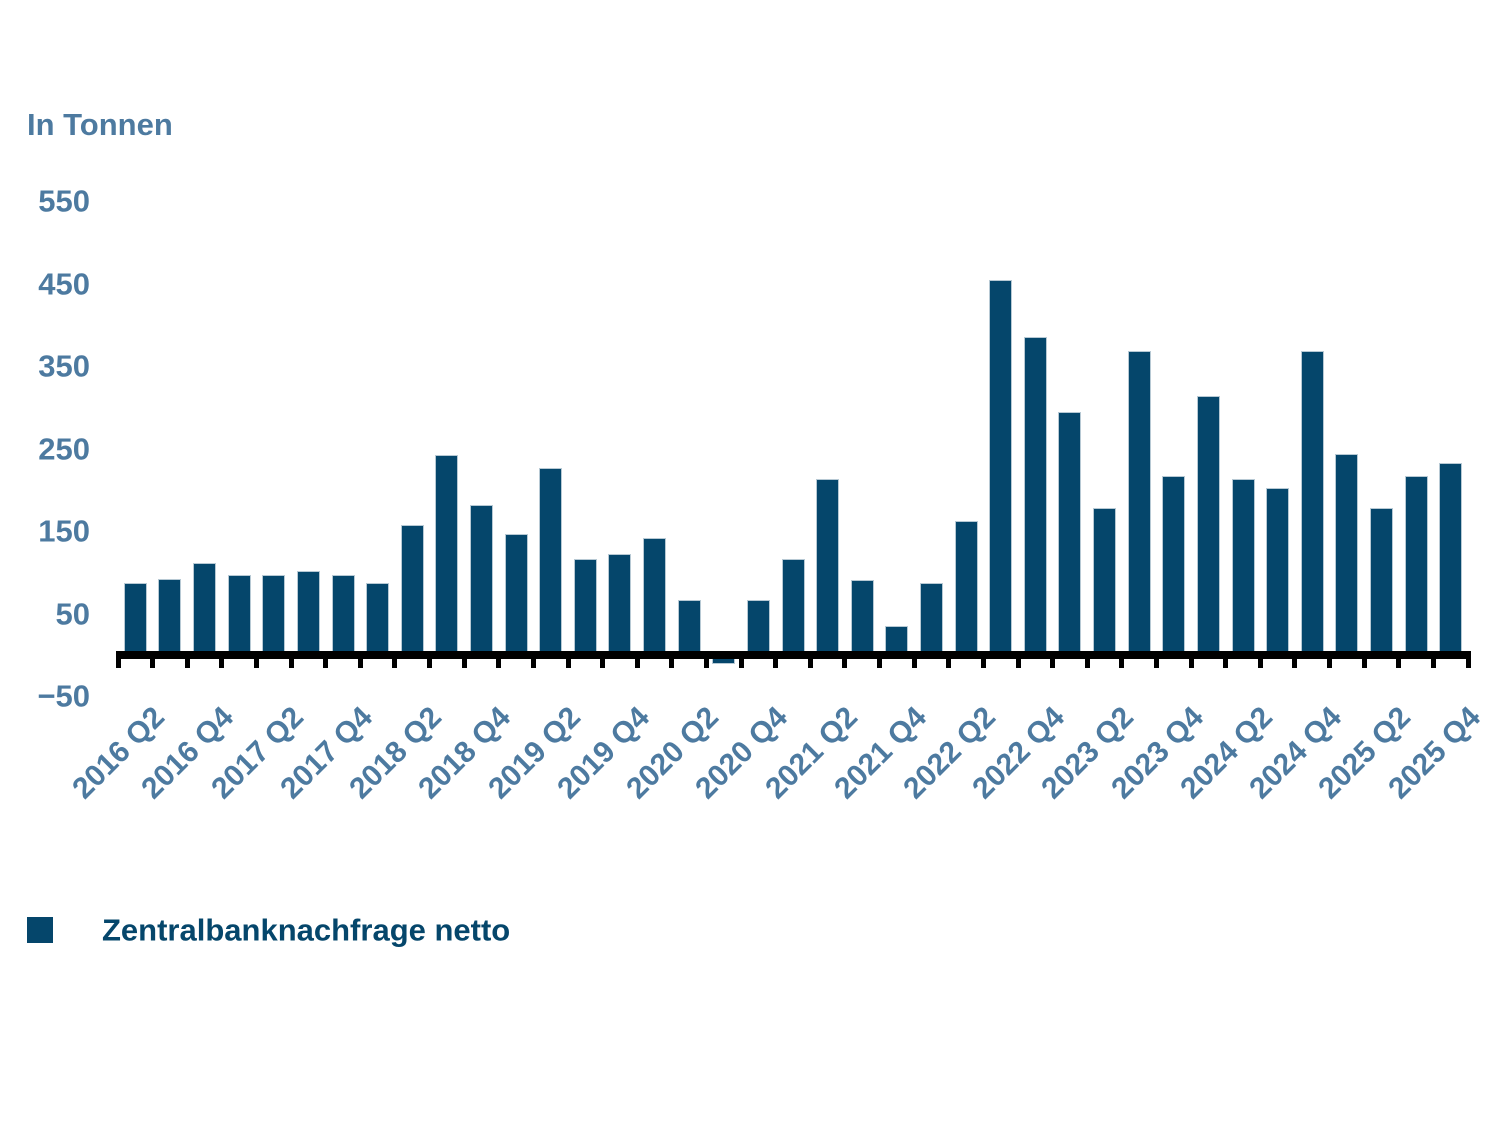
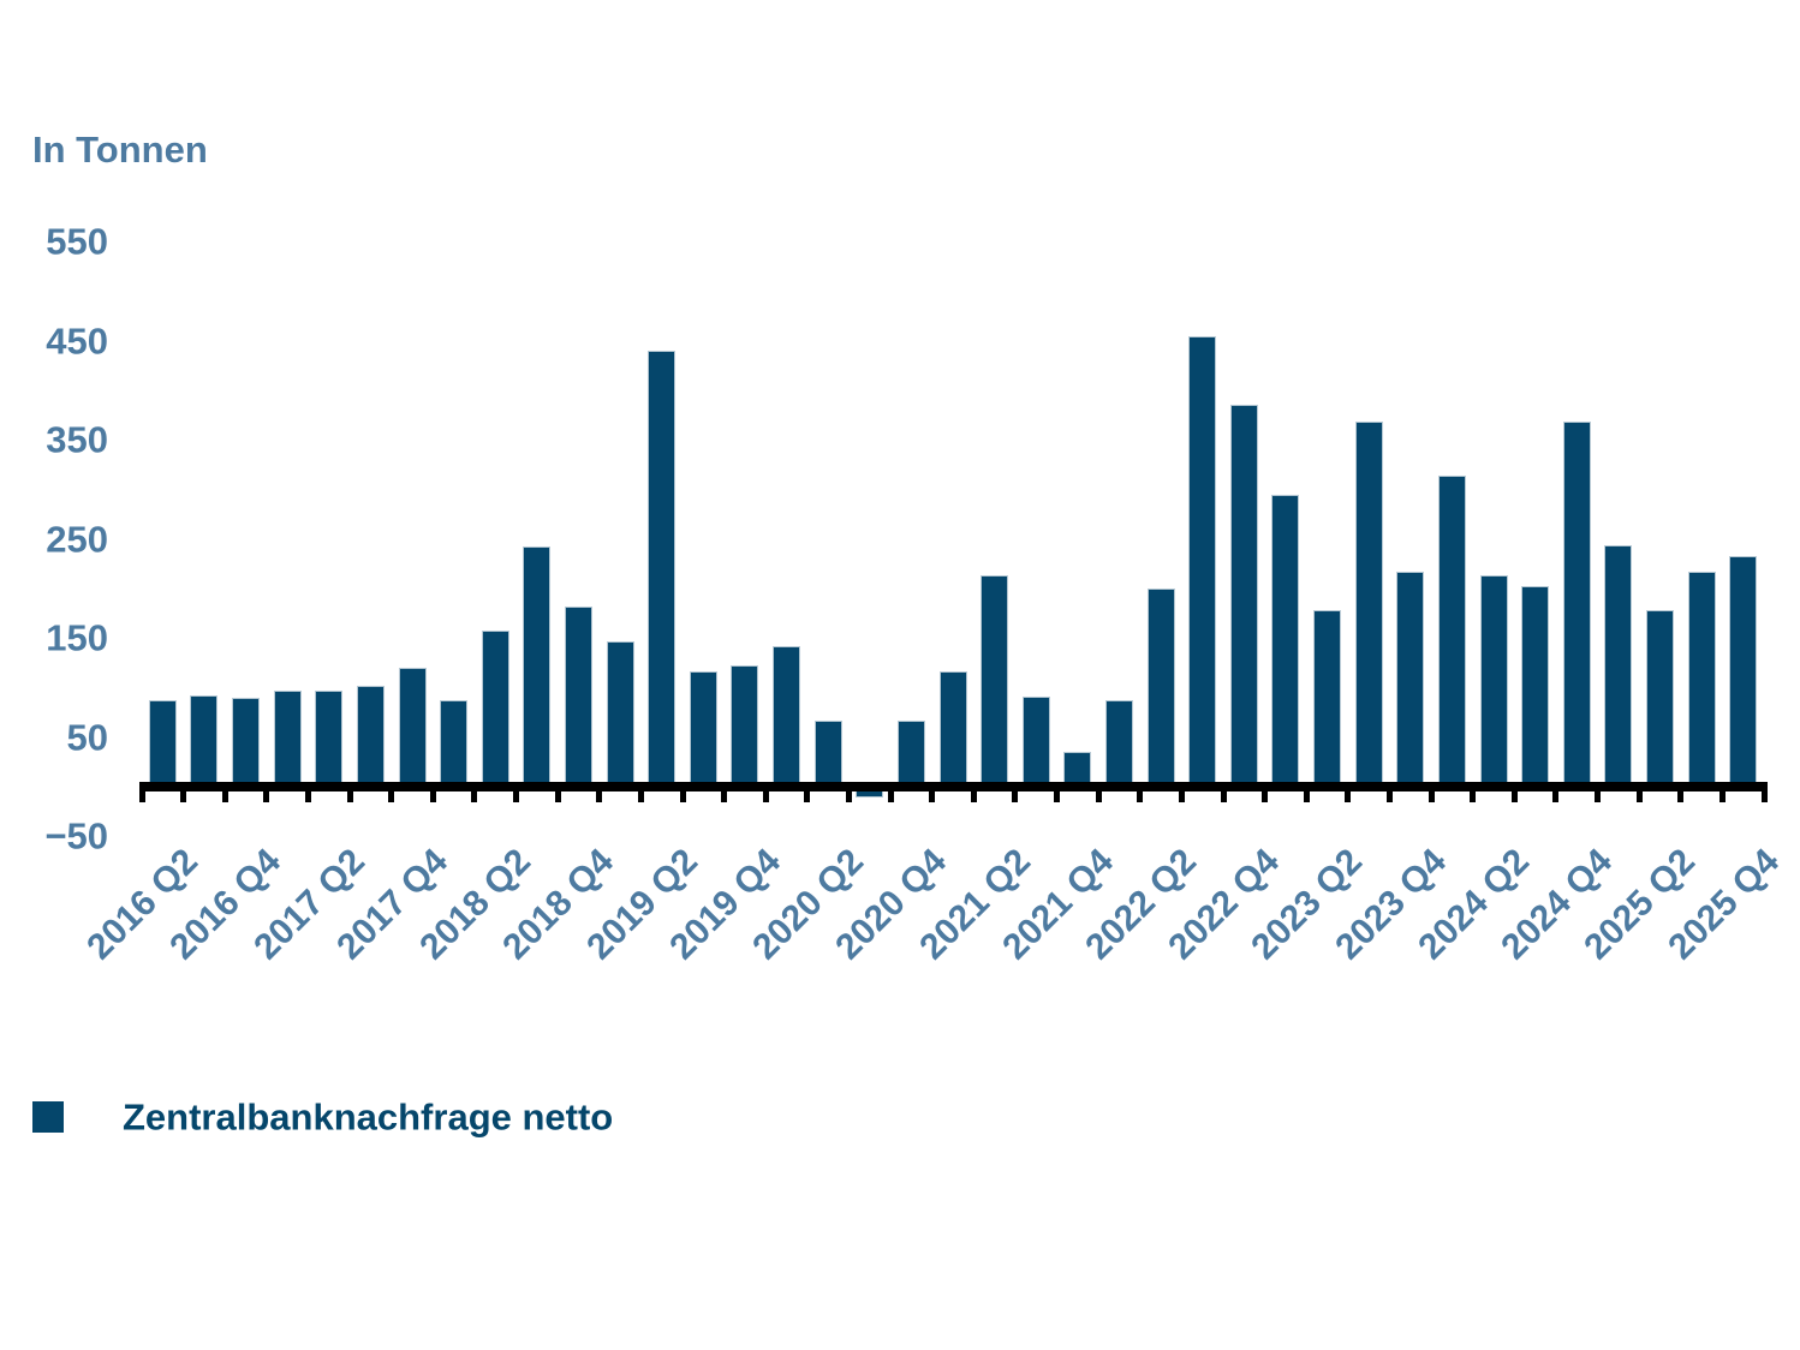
2016 Q4: 110 -> 90
2017 Q4: 100 -> 120
2019 Q2: 230 -> 440
2022 Q2: 160 -> 200
